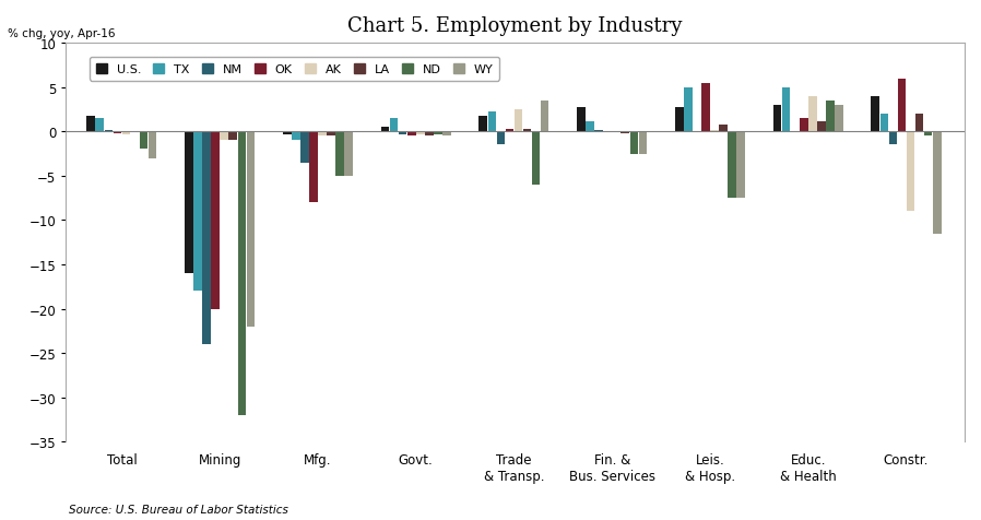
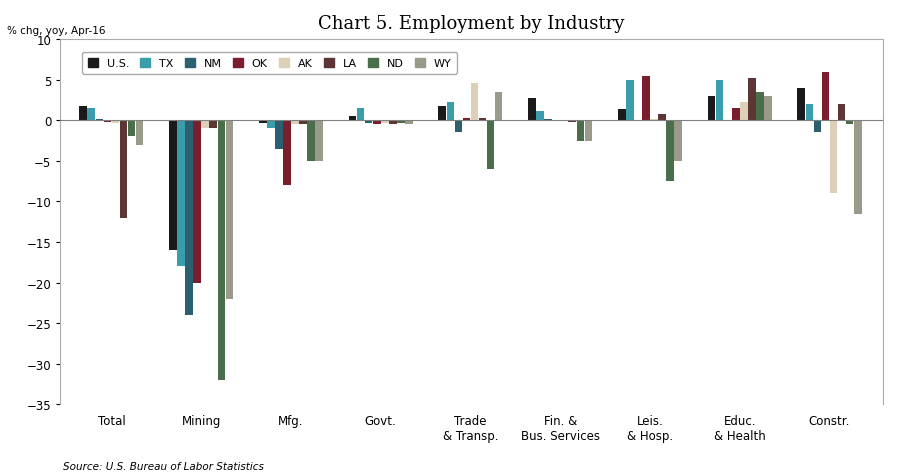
LA/Total: -0.1 -> -12.0
AK/Trade & Transp.: 2.5 -> 4.6
U.S./Leis. & Hosp.: 2.8 -> 1.4
WY/Leis. & Hosp.: -7.5 -> -5.0
AK/Educ. & Health: 4.0 -> 2.2
LA/Educ. & Health: 1.2 -> 5.2
